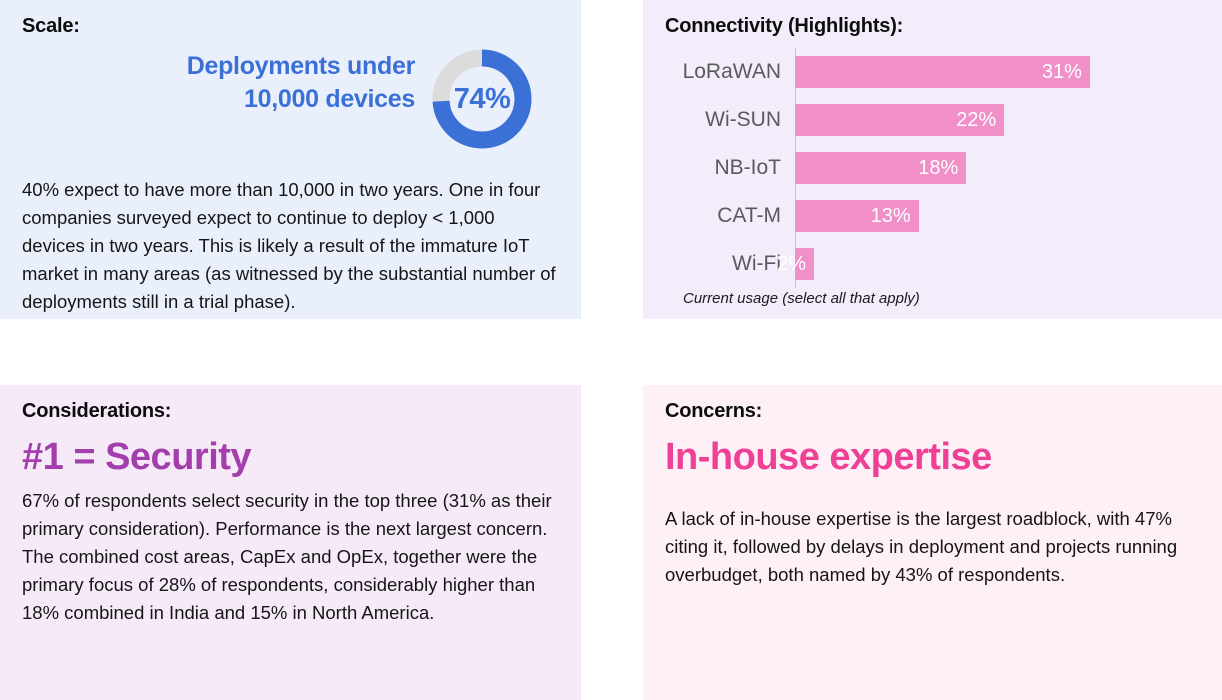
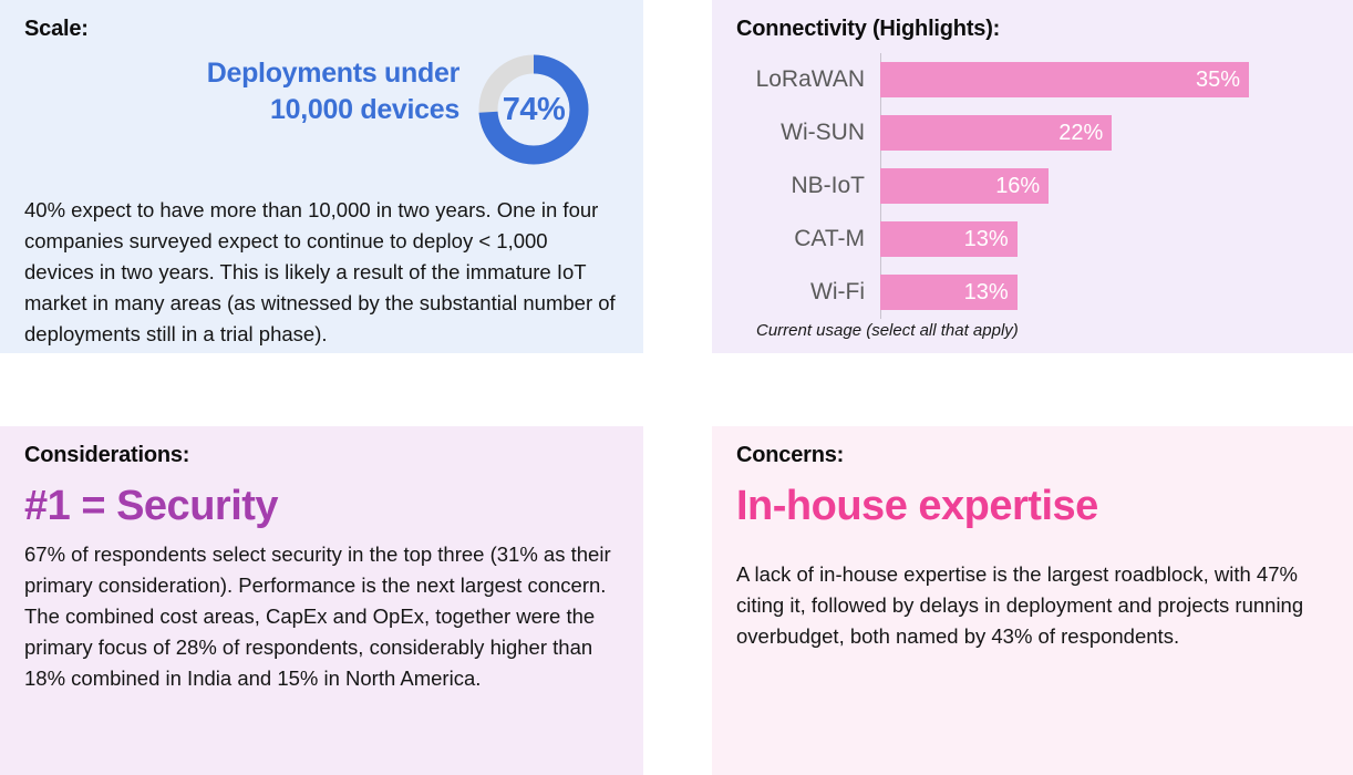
Connectivity (Highlights):/LoRaWAN: 31% -> 35%
Connectivity (Highlights):/NB-IoT: 18% -> 16%
Connectivity (Highlights):/Wi-Fi: 2% -> 13%
